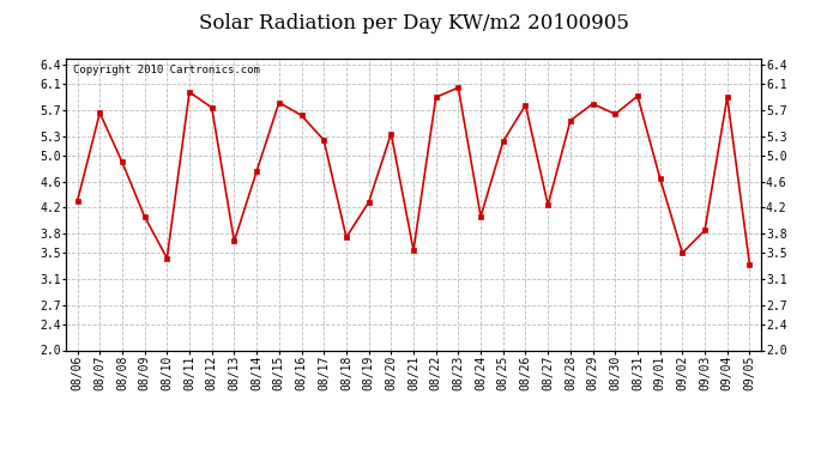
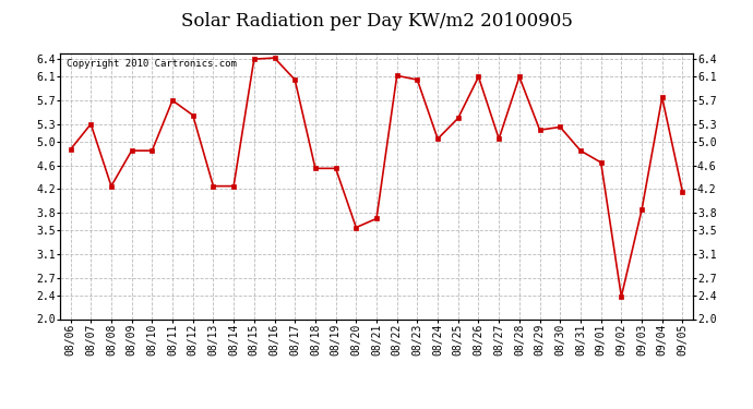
08/06: 4.30 -> 4.87
08/07: 5.66 -> 5.30
08/08: 4.90 -> 4.25
08/09: 4.06 -> 4.85
08/10: 3.42 -> 4.85
08/11: 5.98 -> 5.70
08/12: 5.74 -> 5.45
08/13: 3.68 -> 4.25
08/14: 4.76 -> 4.25
08/15: 5.82 -> 6.40
08/16: 5.62 -> 6.42
08/17: 5.24 -> 6.05
08/18: 3.74 -> 4.55
08/19: 4.28 -> 4.55
08/20: 5.34 -> 3.55
08/21: 3.54 -> 3.70
08/22: 5.90 -> 6.12
08/24: 4.06 -> 5.05
08/25: 5.22 -> 5.40
08/26: 5.78 -> 6.10
08/27: 4.24 -> 5.05
08/28: 5.54 -> 6.10
08/29: 5.80 -> 5.20
08/30: 5.64 -> 5.25
08/31: 5.92 -> 4.85
09/02: 3.50 -> 2.38
09/04: 5.90 -> 5.75
09/05: 3.32 -> 4.15
